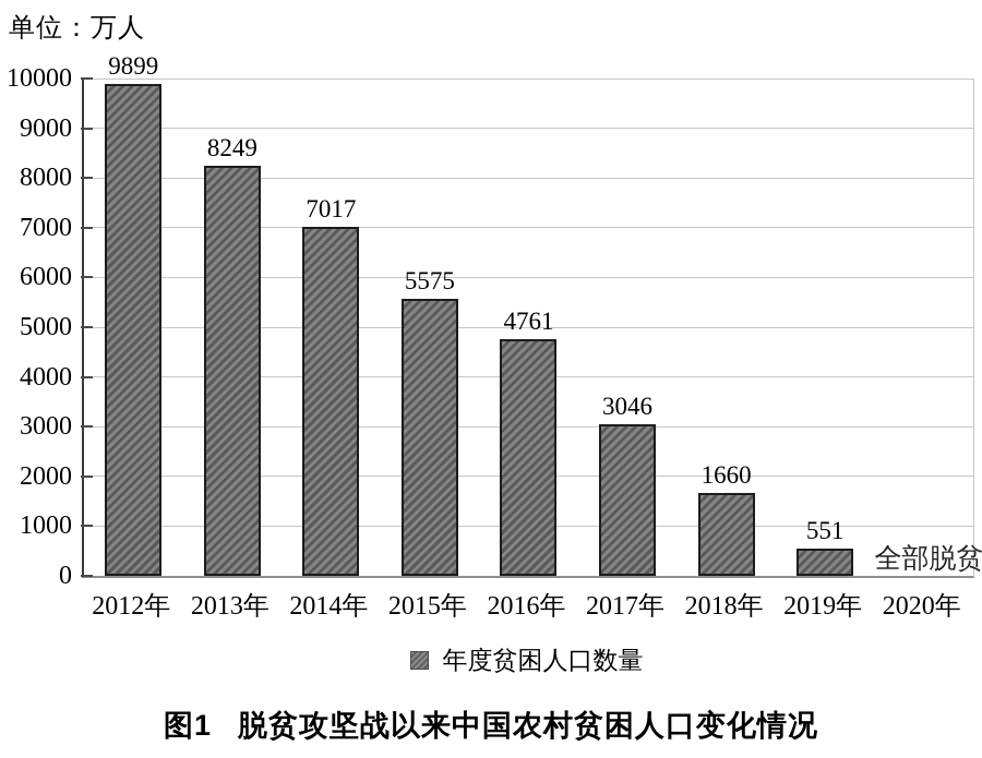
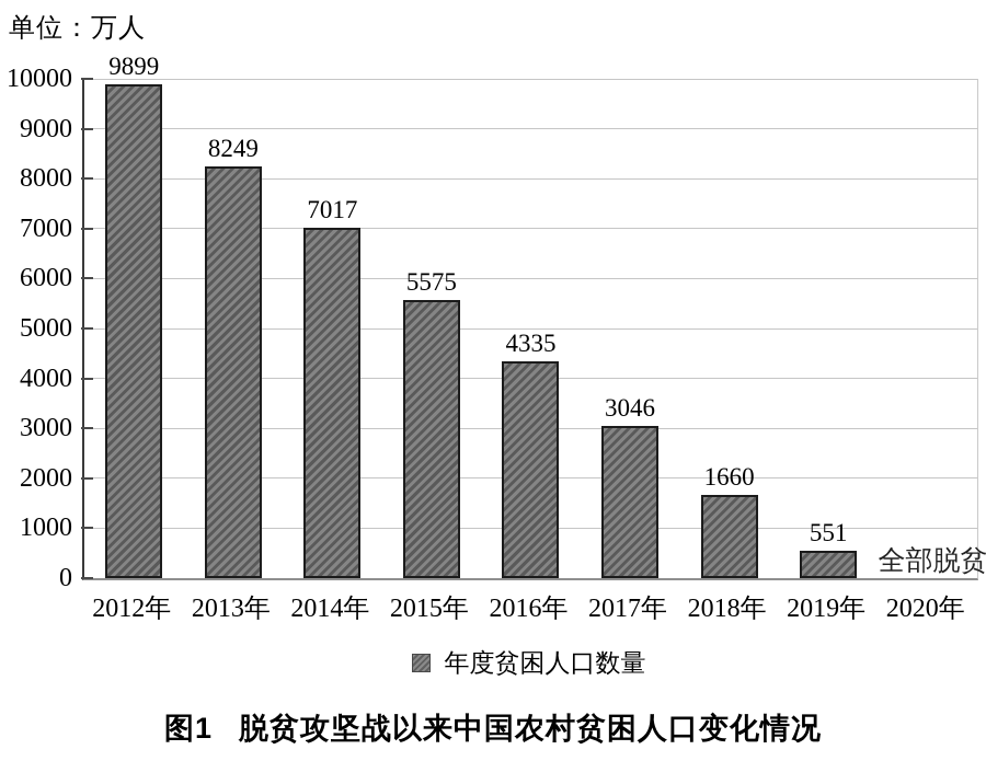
2016年: 4761 -> 4335
